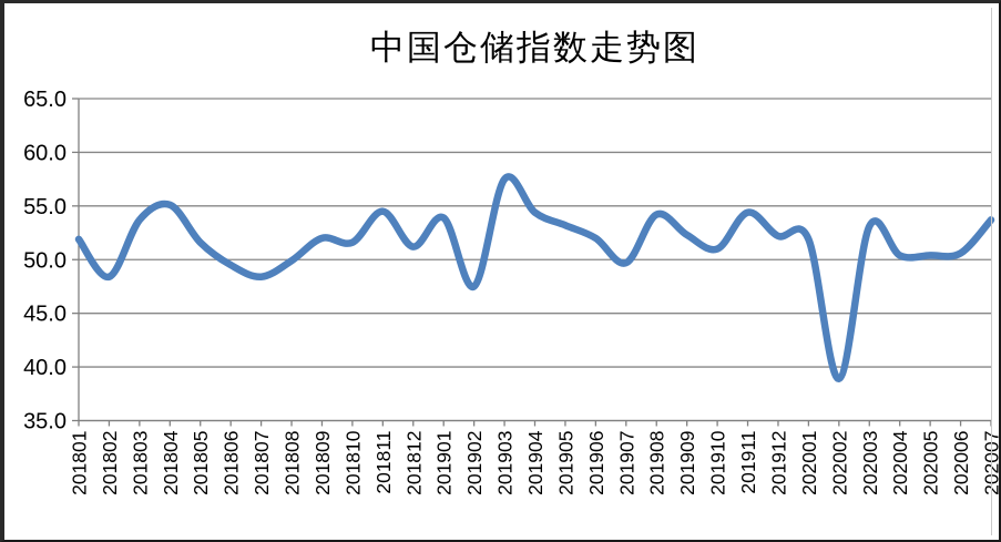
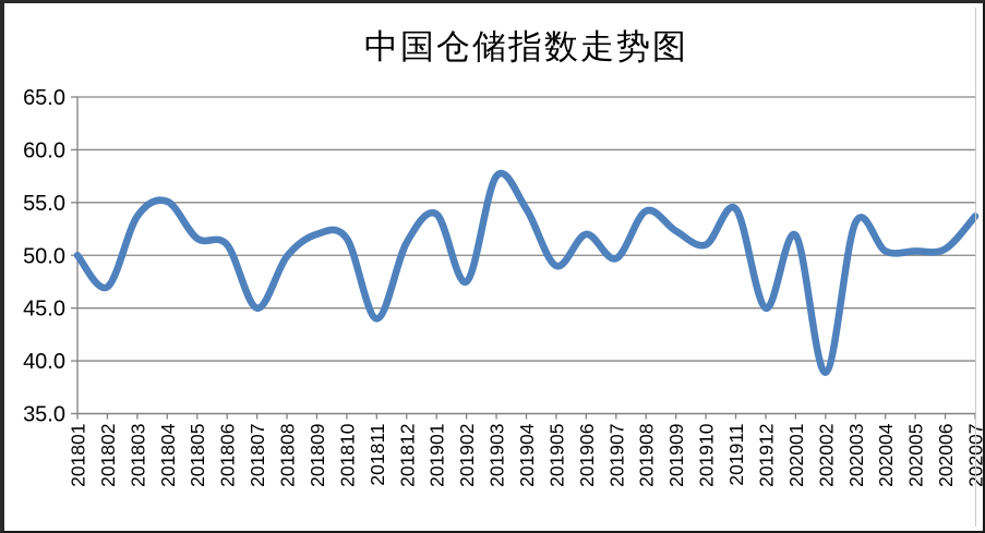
201801: 52 -> 50
201802: 48 -> 47
201806: 50 -> 51
201807: 48 -> 45
201811: 54 -> 44
201905: 53 -> 49
201912: 52 -> 45
